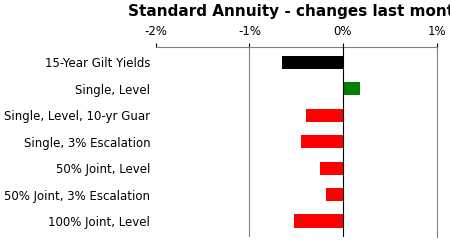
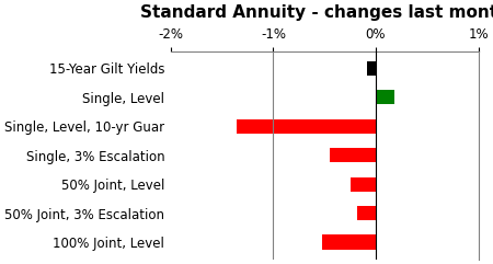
15-Year Gilt Yields: -0.65% -> -0.08%
Single, Level, 10-yr Guar: -0.40% -> -1.36%
